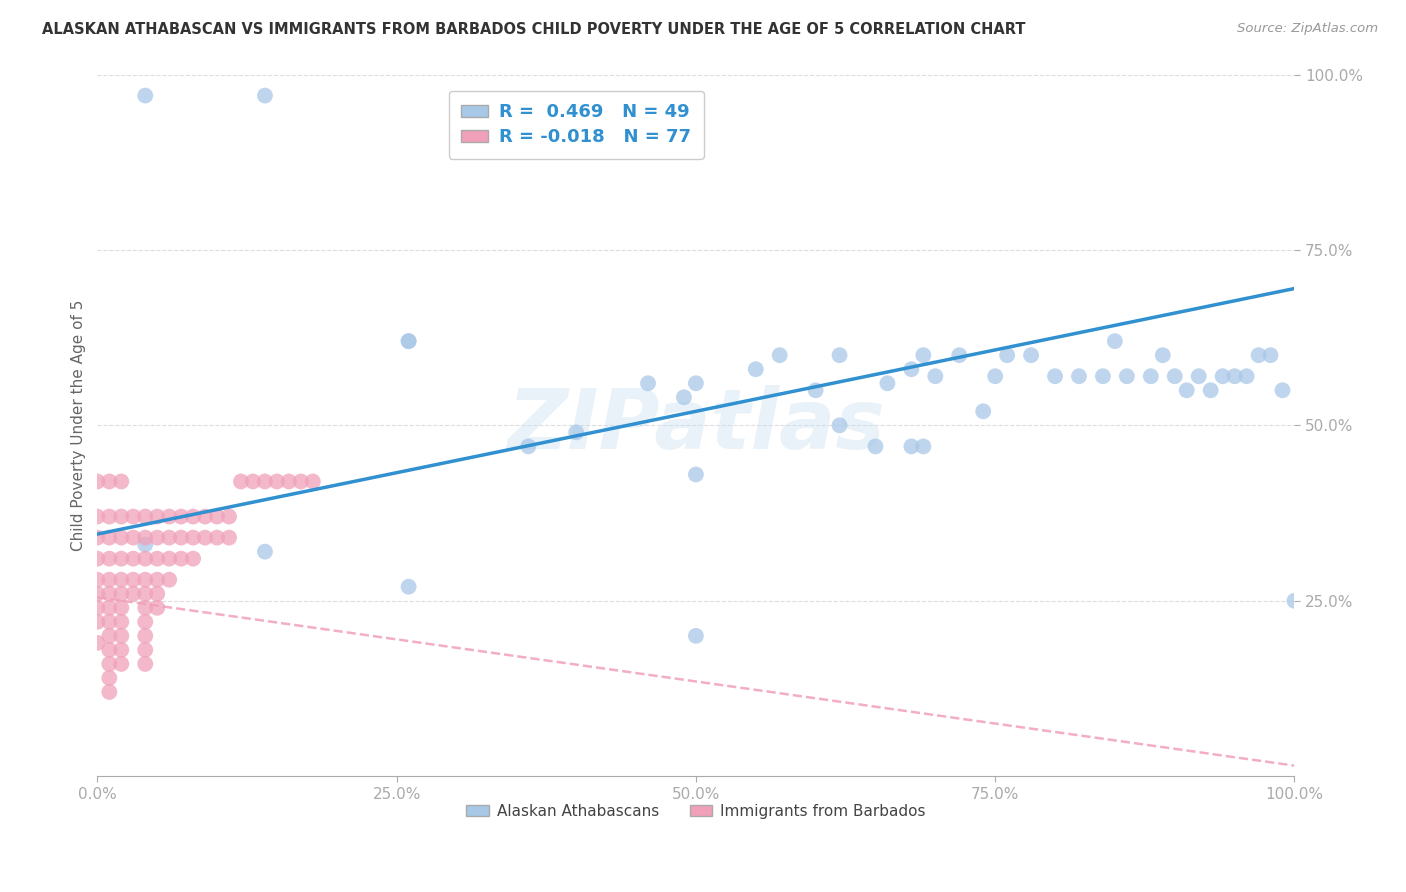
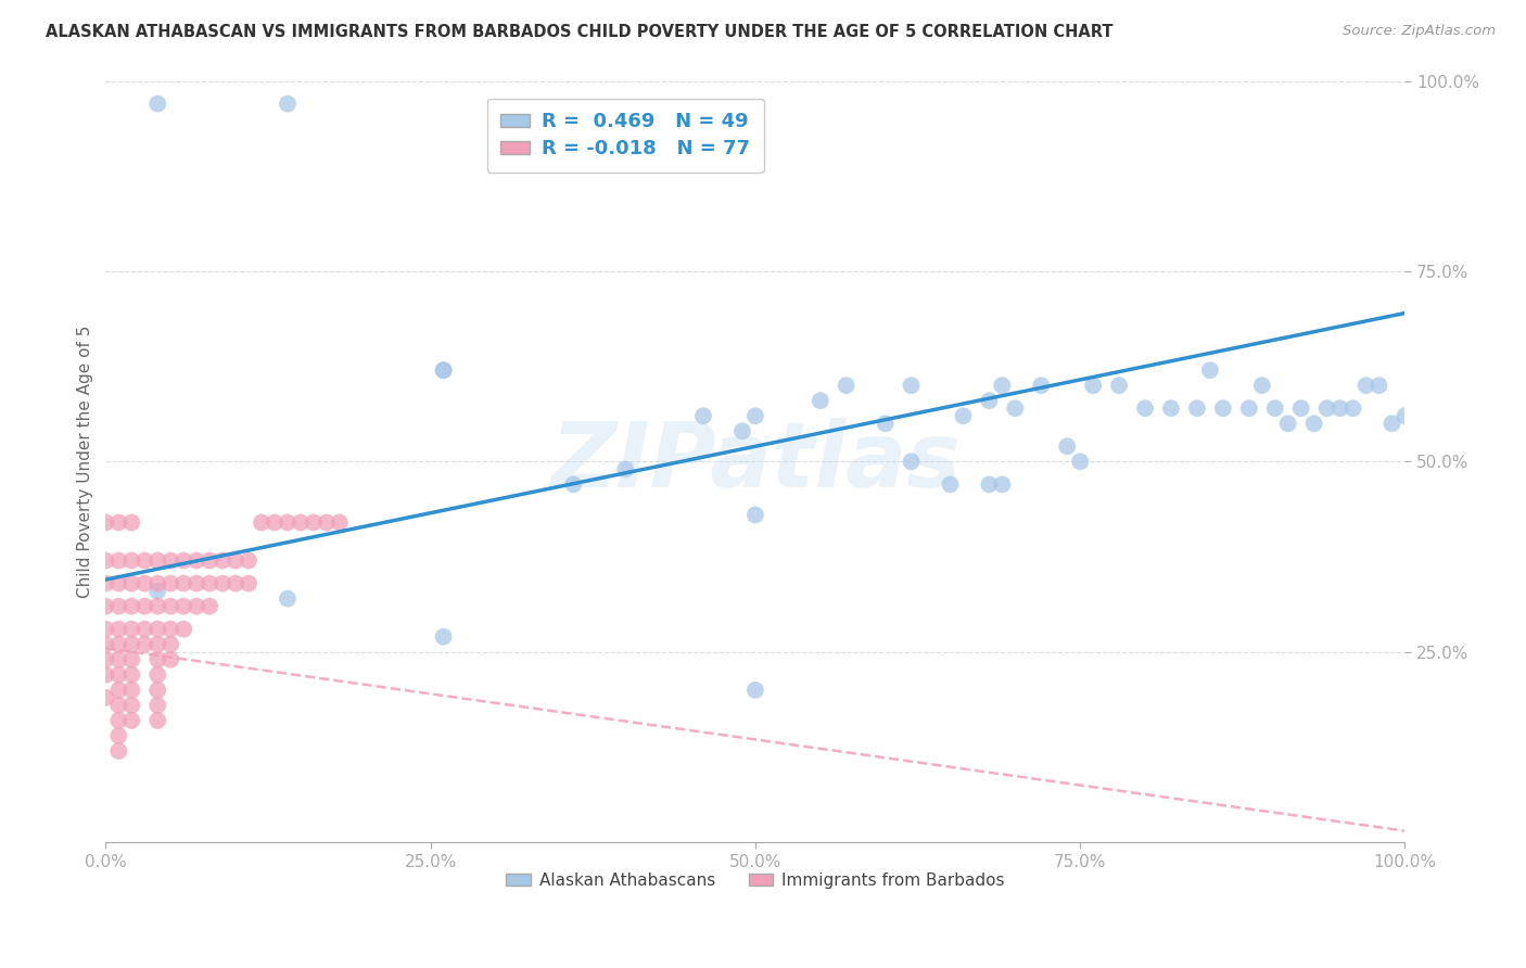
Alaskan Athabascans/75.0%: 57% -> 50%
Alaskan Athabascans/100.0%: 25% -> 56%
